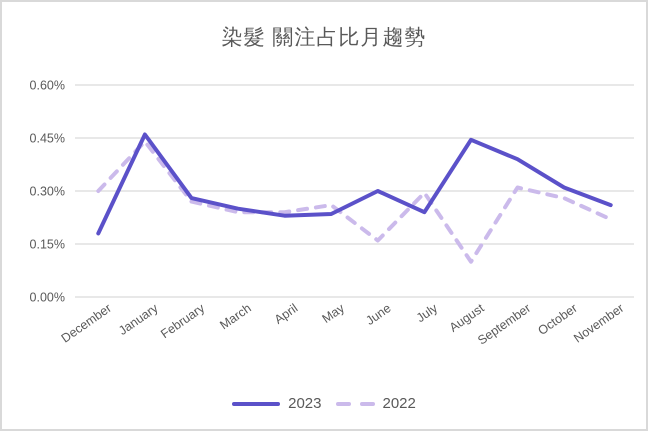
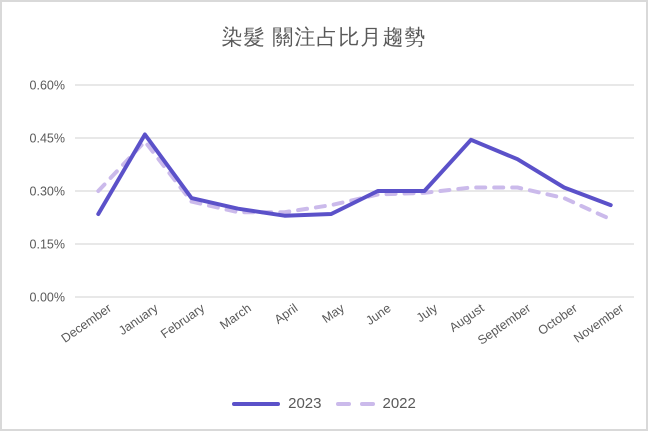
2023/December: 0.18% -> 0.23%
2022/June: 0.16% -> 0.29%
2023/July: 0.24% -> 0.30%
2022/August: 0.10% -> 0.31%
